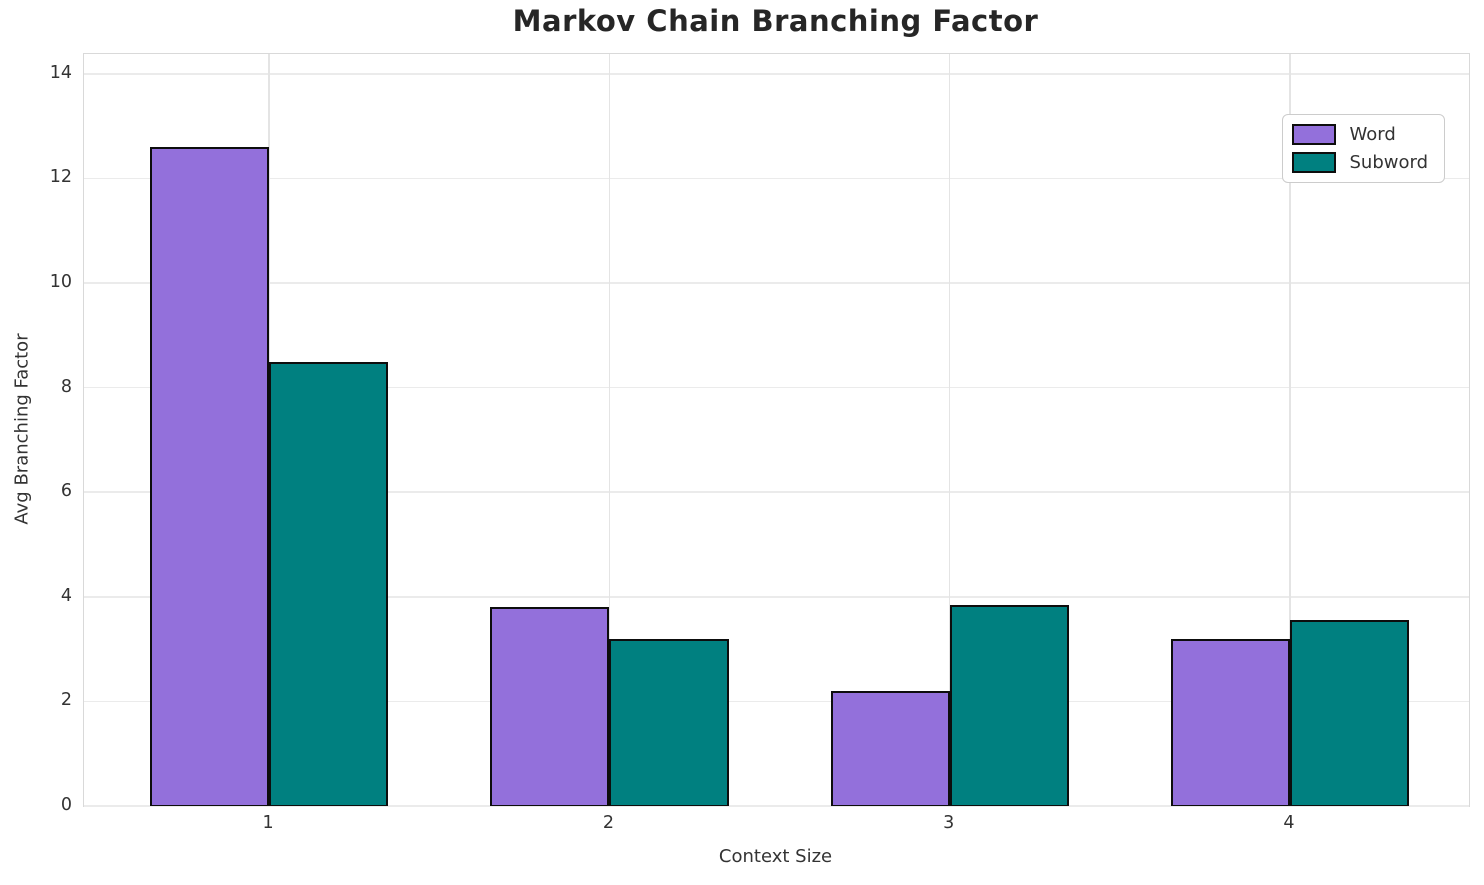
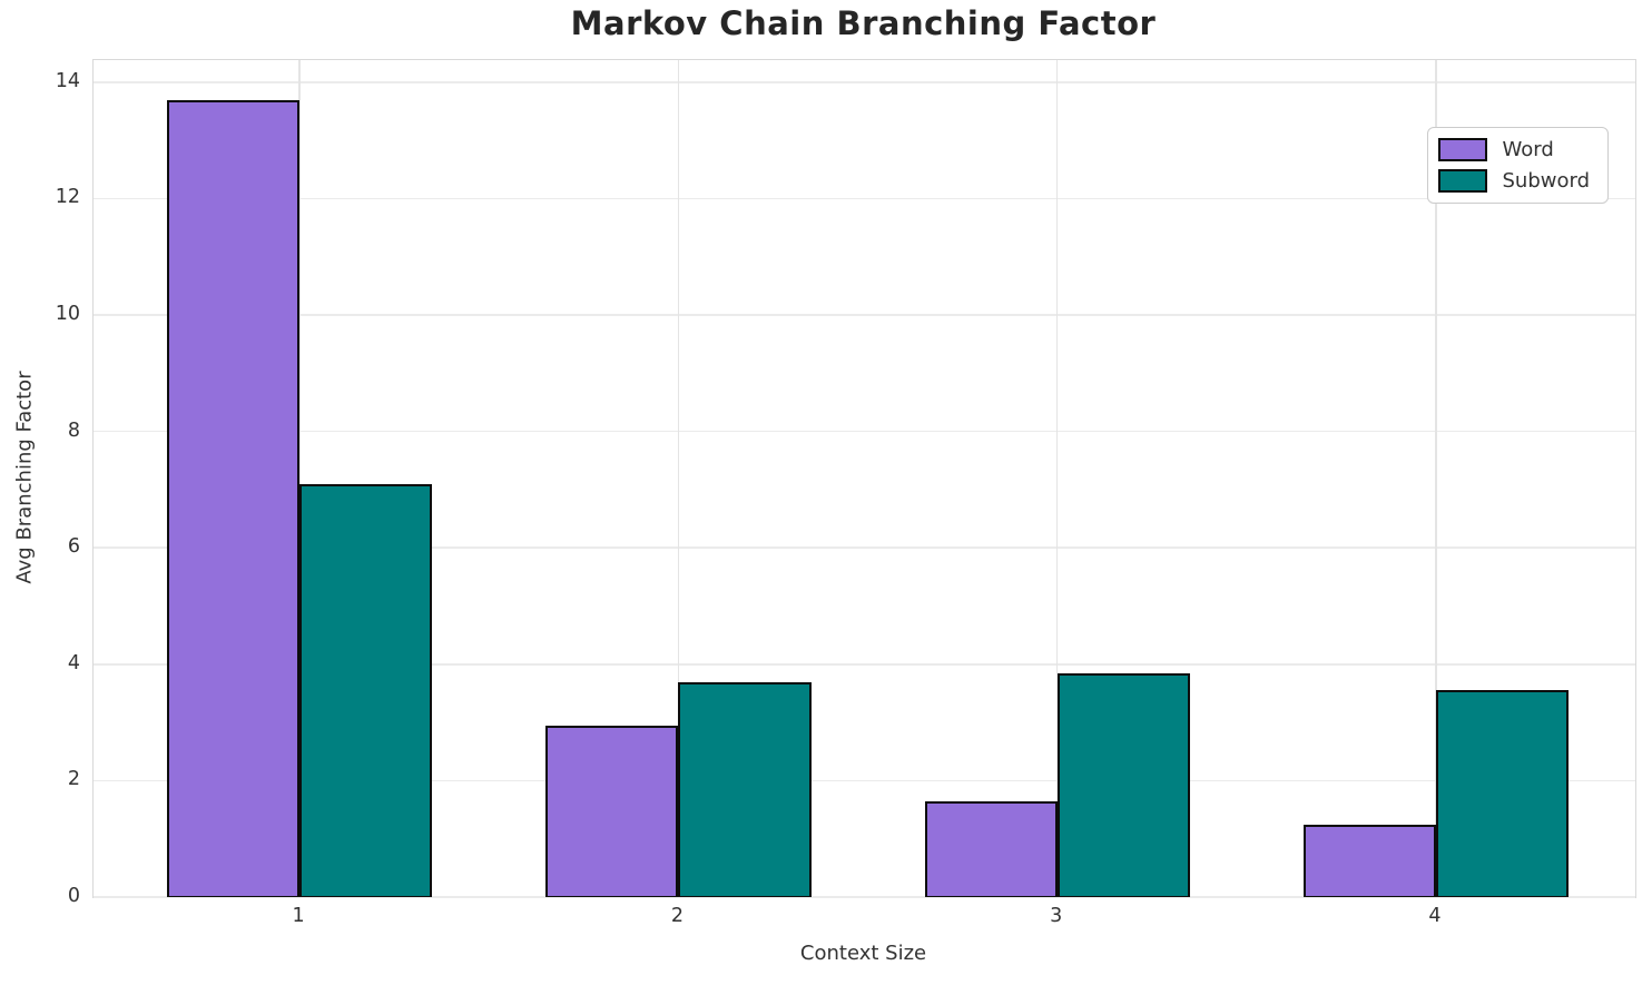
Word/1: 12.6 -> 13.7
Subword/1: 8.5 -> 7.1
Word/2: 3.8 -> 3.0
Subword/2: 3.2 -> 3.7
Word/3: 2.2 -> 1.6
Word/4: 3.2 -> 1.2
